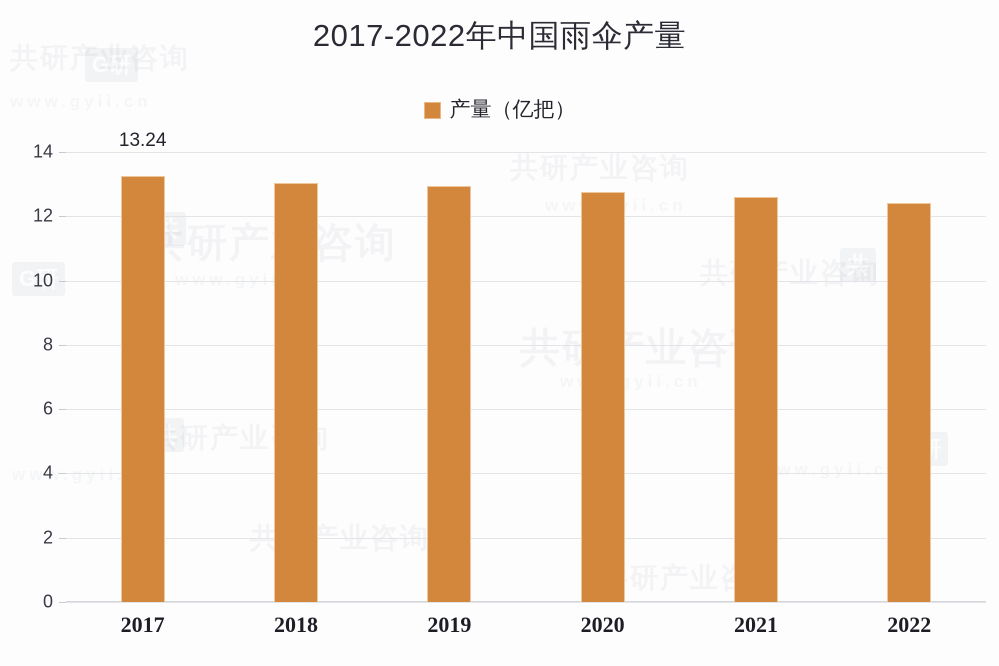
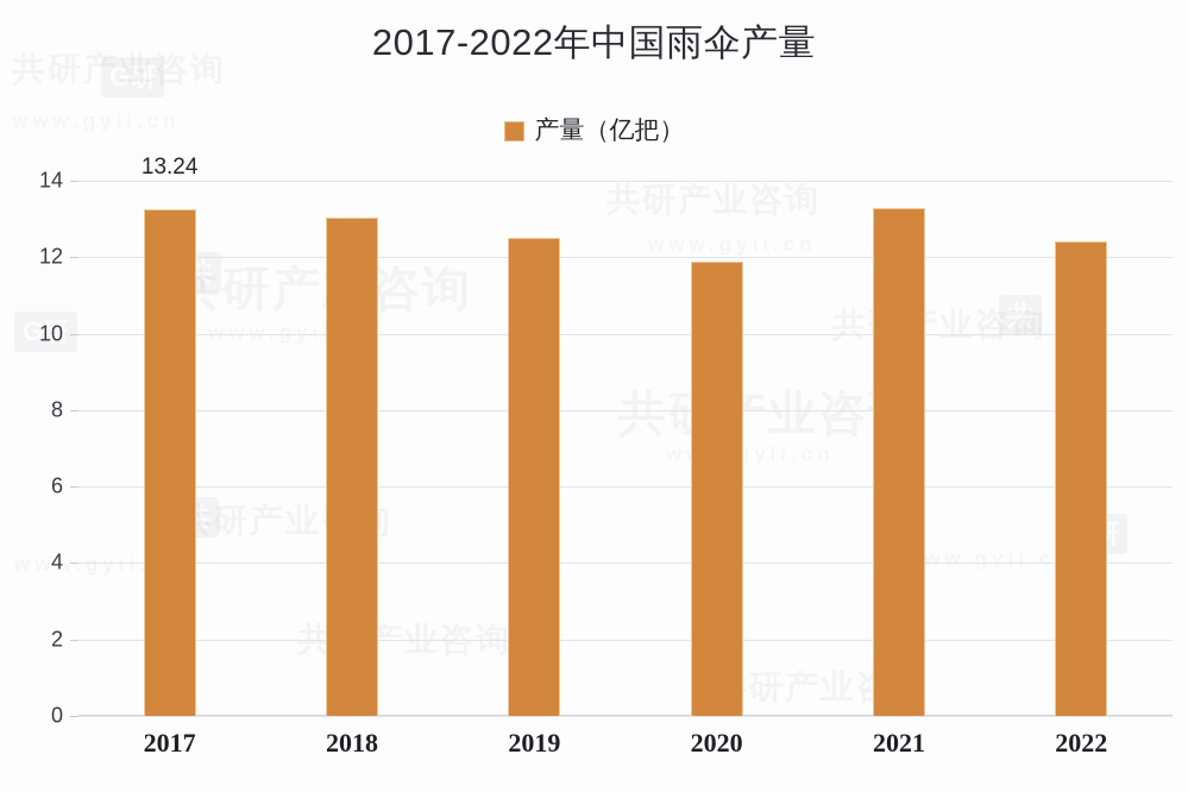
2019: 12.9 -> 12.5
2020: 12.8 -> 11.9
2021: 12.6 -> 13.3
